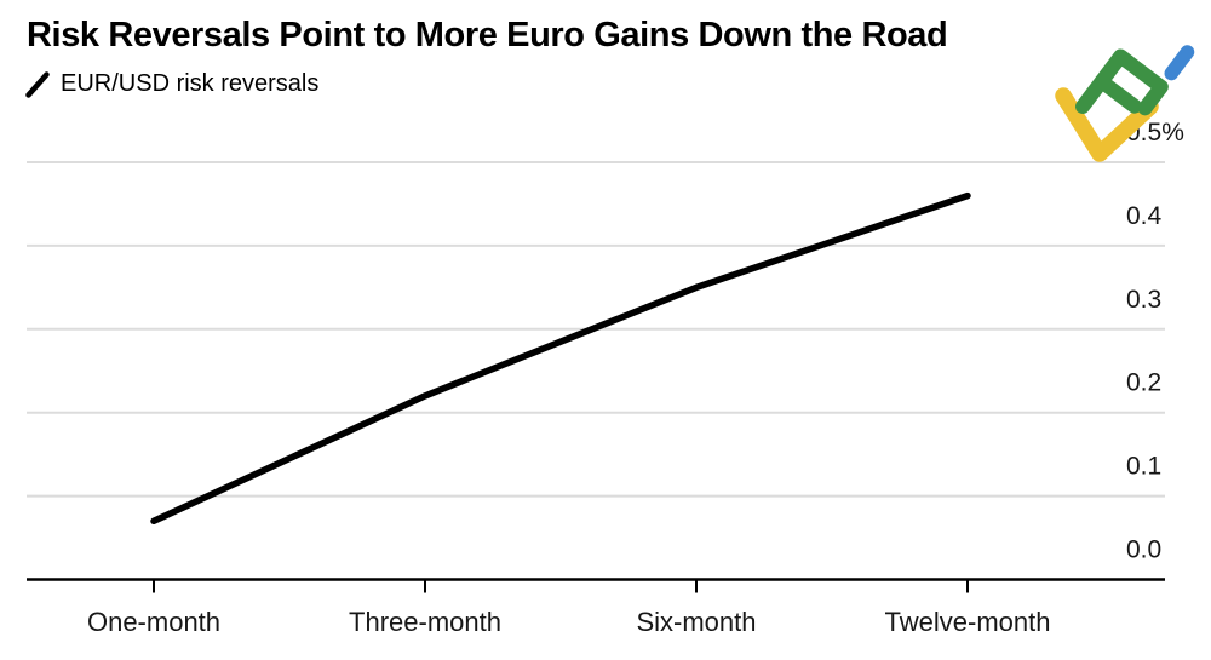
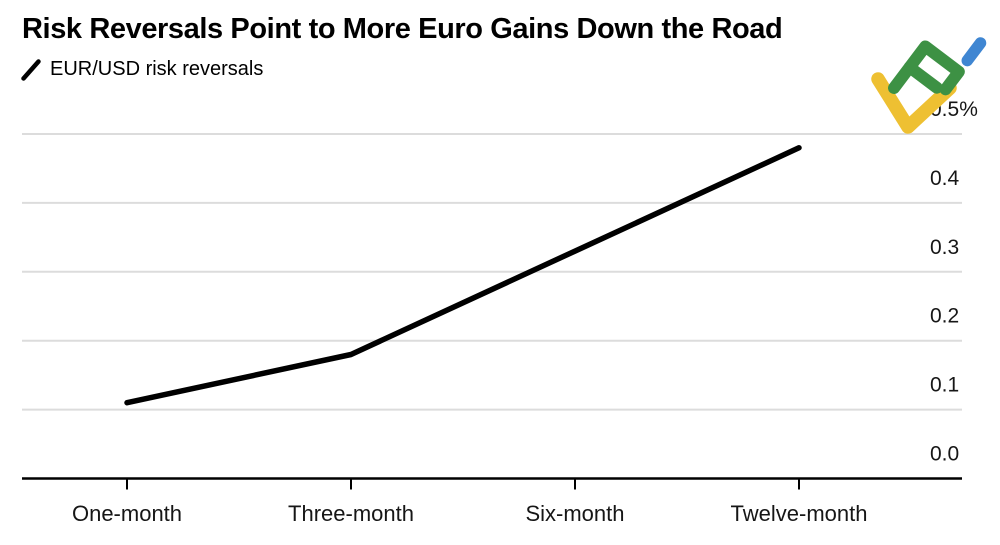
One-month: 0.07% -> 0.11%
Three-month: 0.22% -> 0.18%
Six-month: 0.35% -> 0.33%
Twelve-month: 0.46% -> 0.48%
